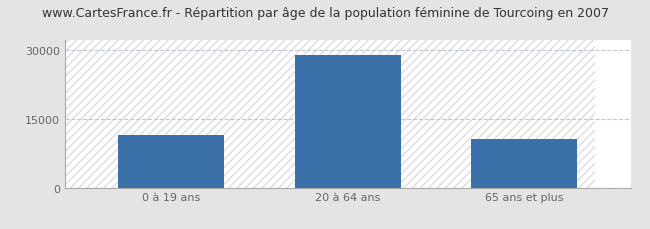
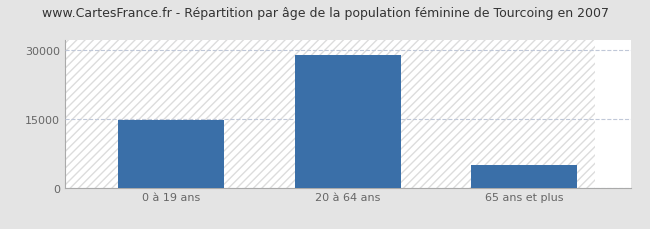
0 à 19 ans: 11500 -> 14700
65 ans et plus: 10500 -> 4900
